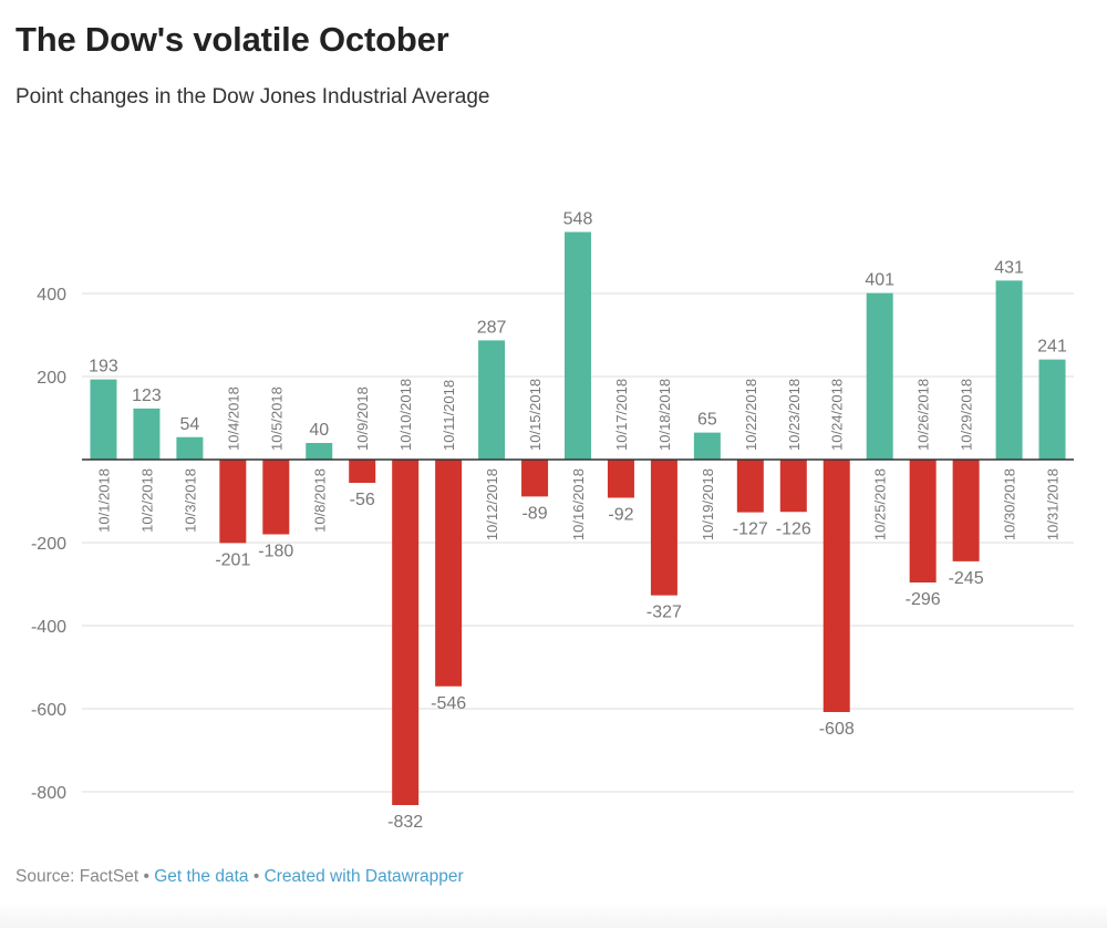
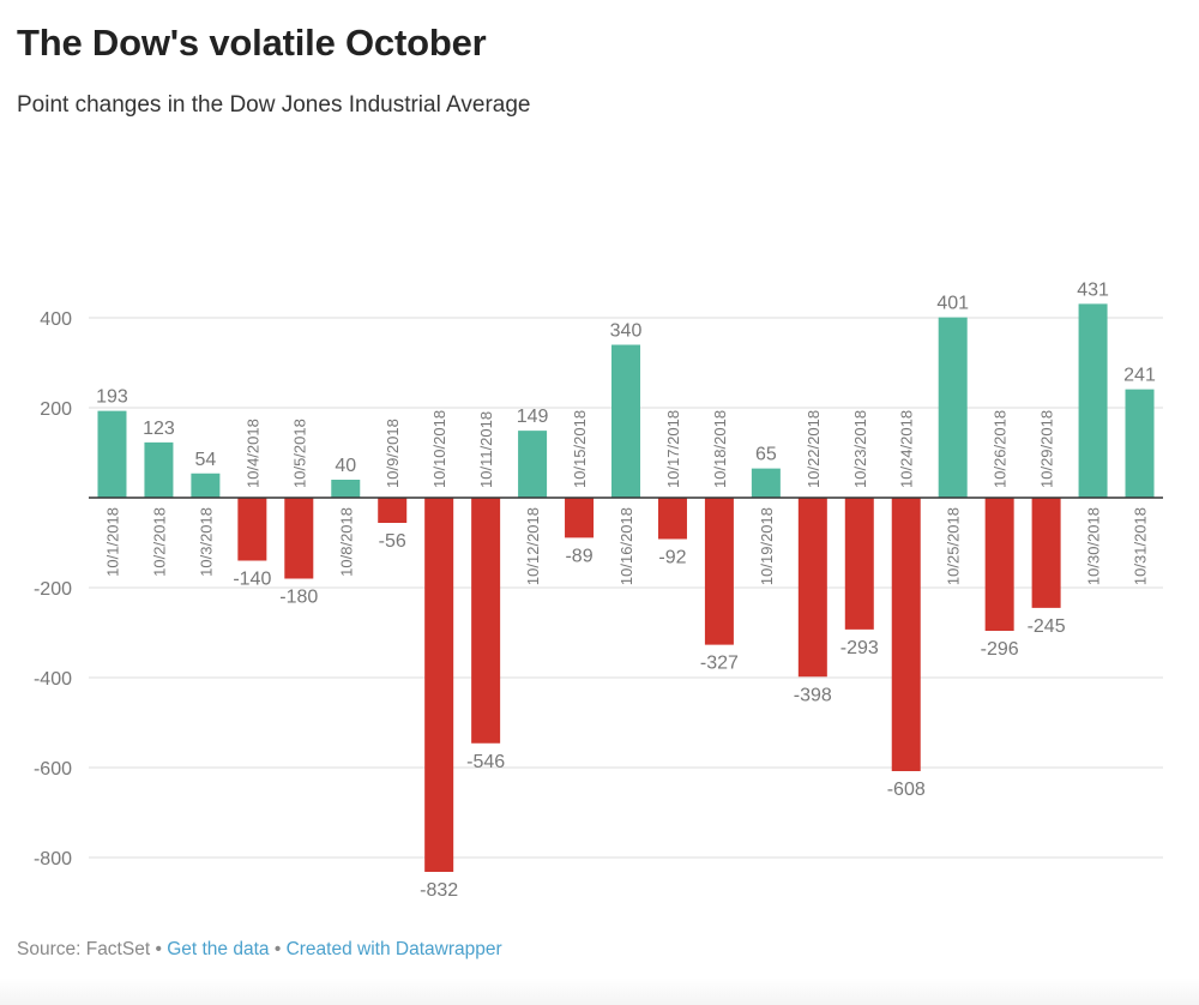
10/4/2018: -201 -> -140
10/12/2018: 287 -> 149
10/16/2018: 548 -> 340
10/22/2018: -127 -> -398
10/23/2018: -126 -> -293
